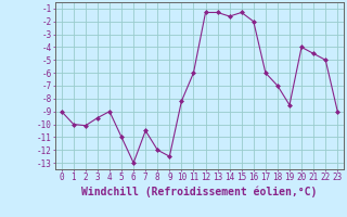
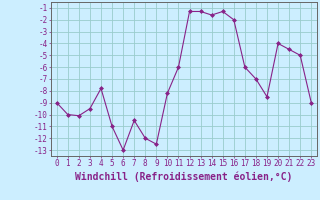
4: -9.0 -> -7.8
